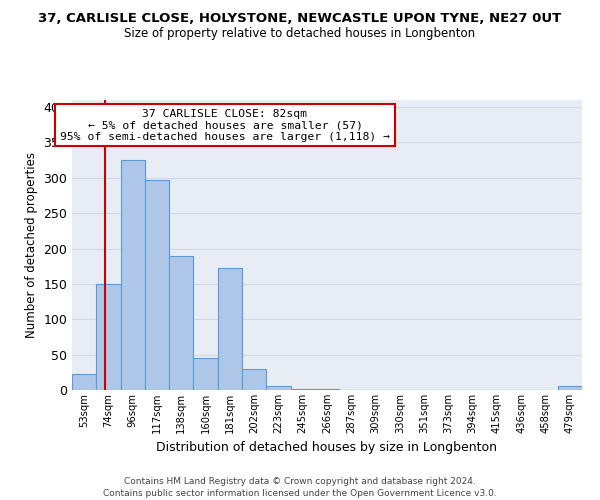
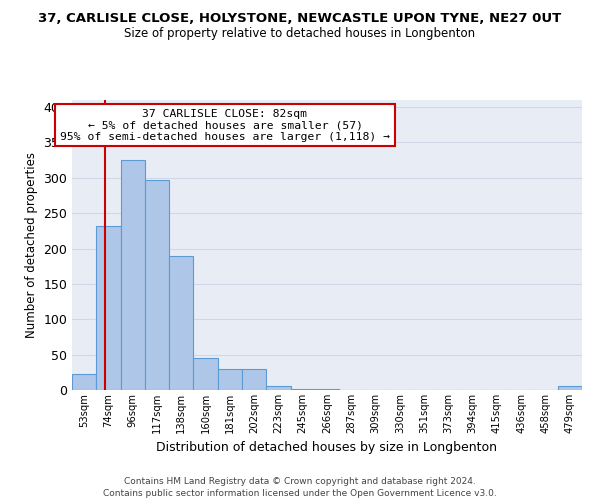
74sqm: 150 -> 232
181sqm: 172 -> 29
